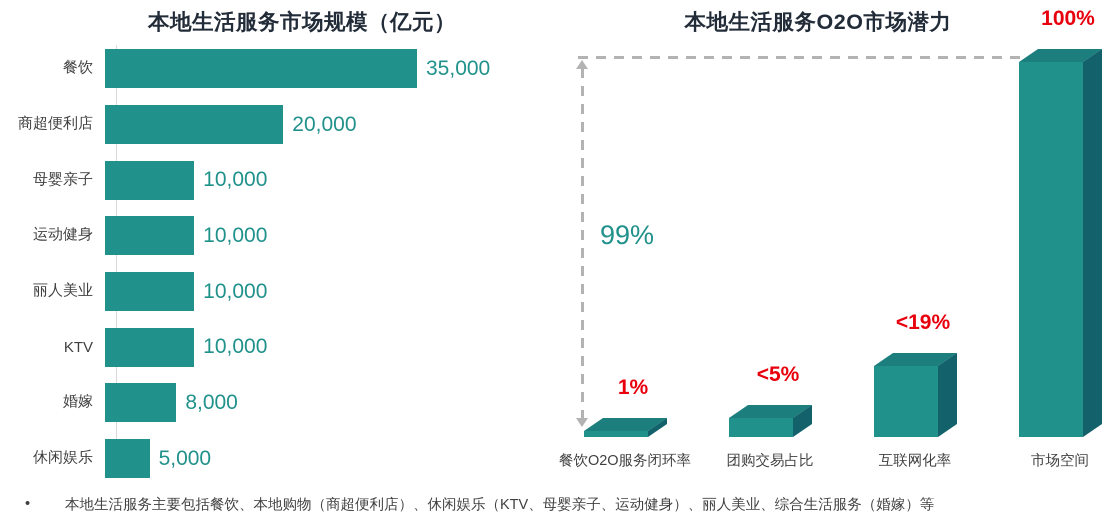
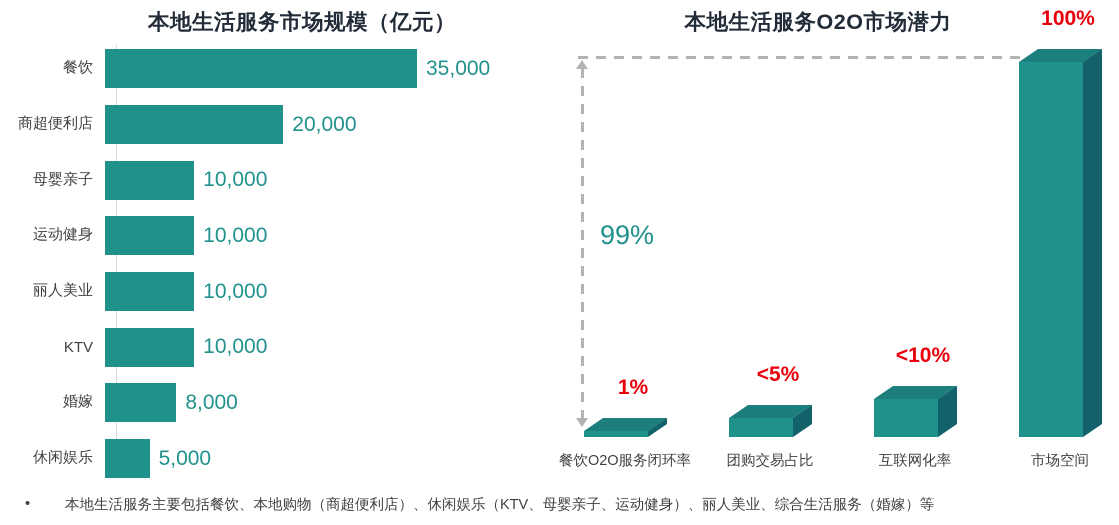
本地生活服务O2O市场潜力/互联网化率: 19 -> 10
